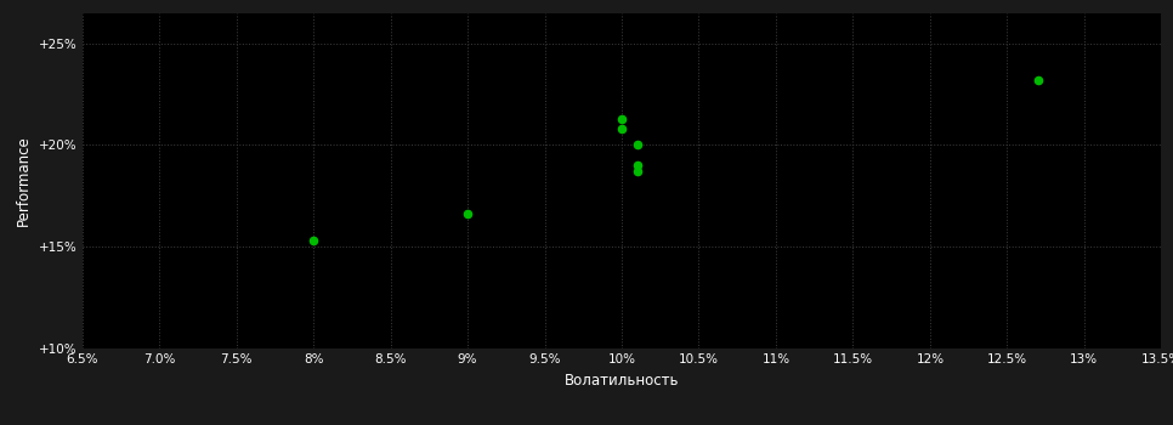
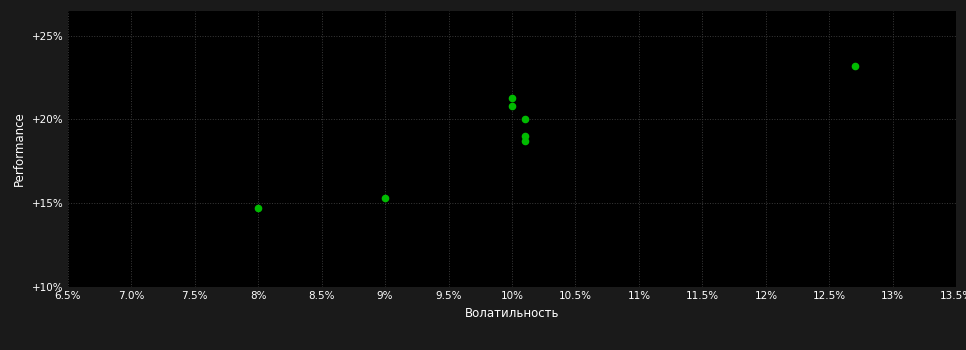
8%: 15.3% -> 14.7%
9%: 16.6% -> 15.3%
